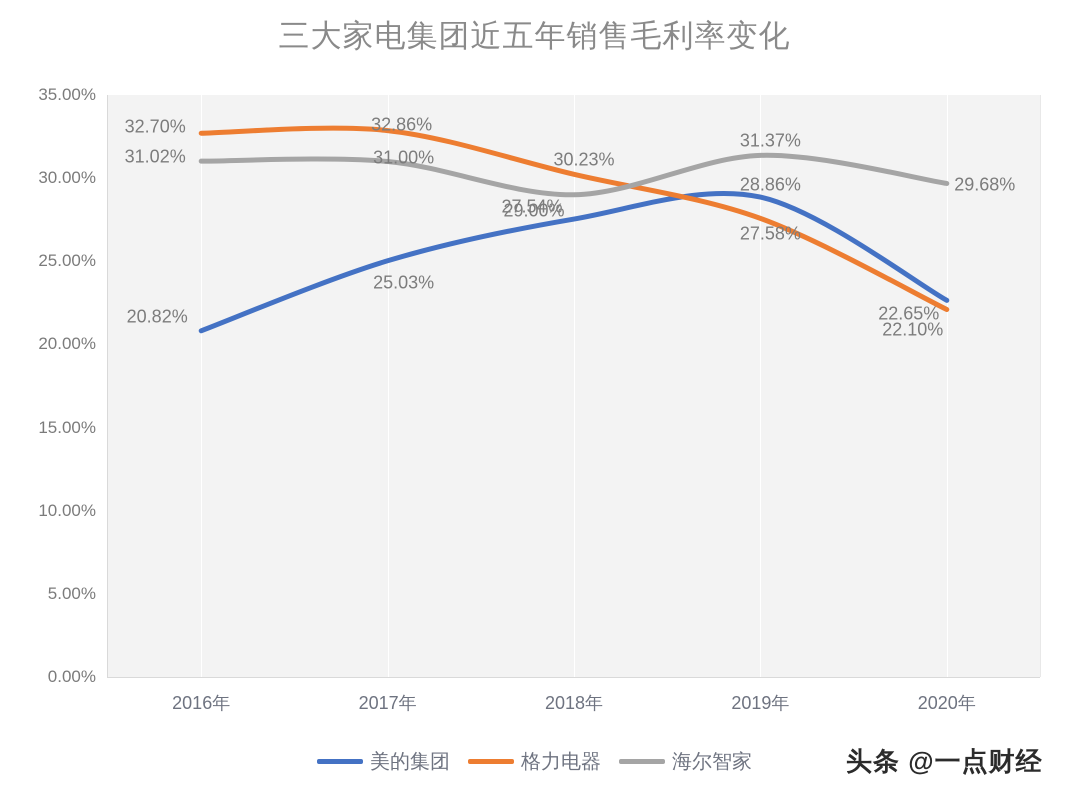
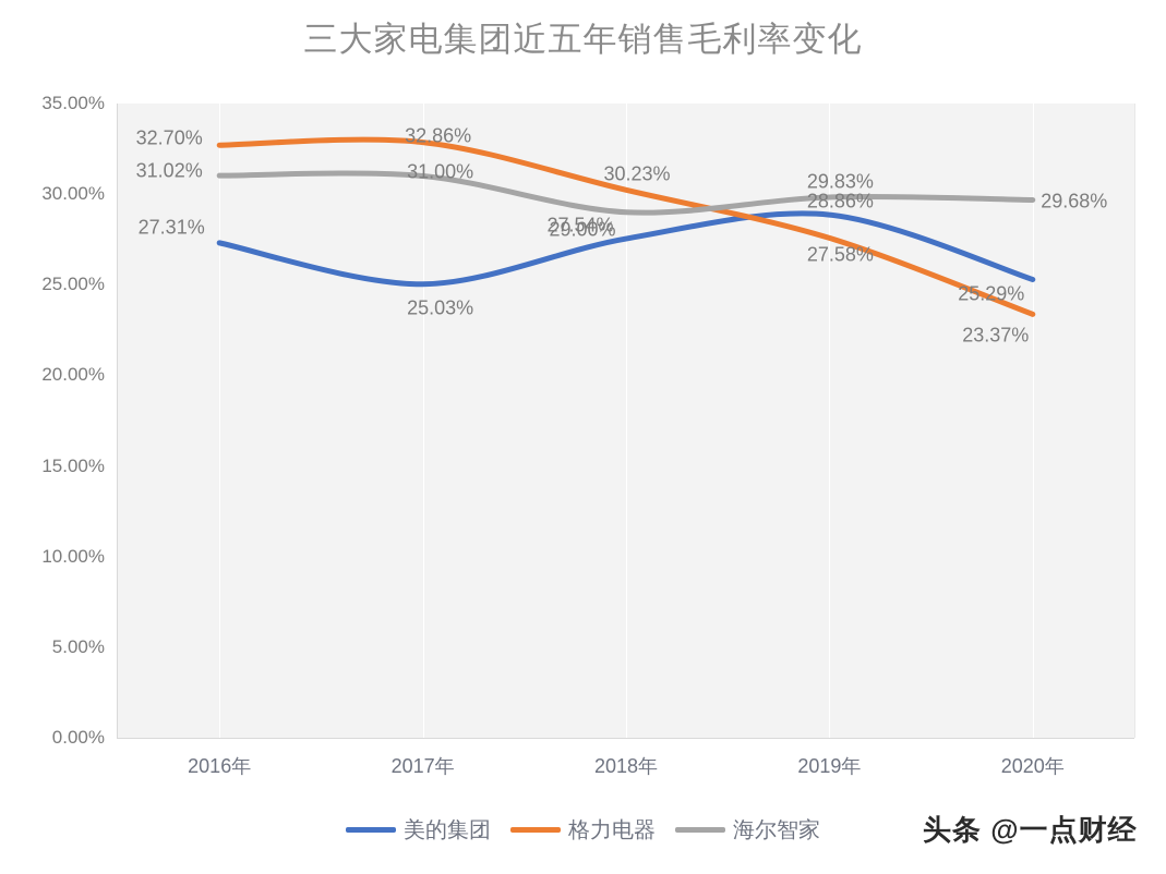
美的集团/2016年: 20.82% -> 27.31%
海尔智家/2019年: 31.37% -> 29.83%
美的集团/2020年: 22.65% -> 25.29%
格力电器/2020年: 22.10% -> 23.37%
